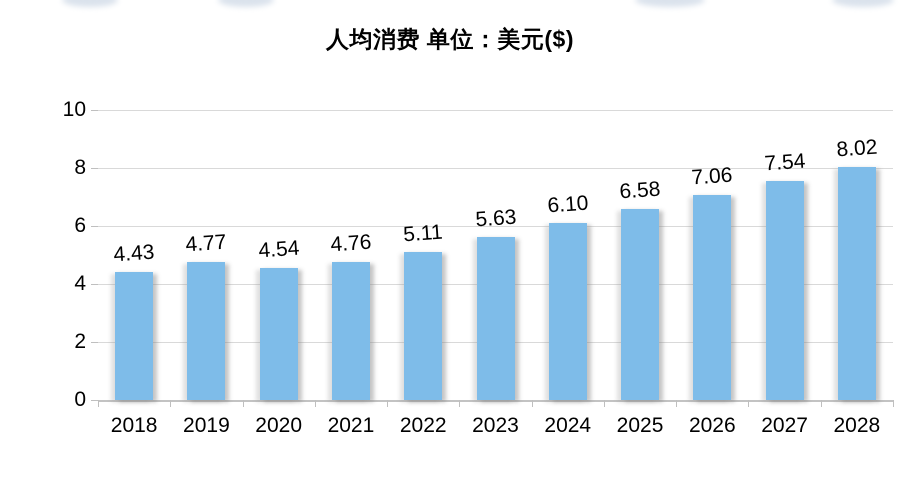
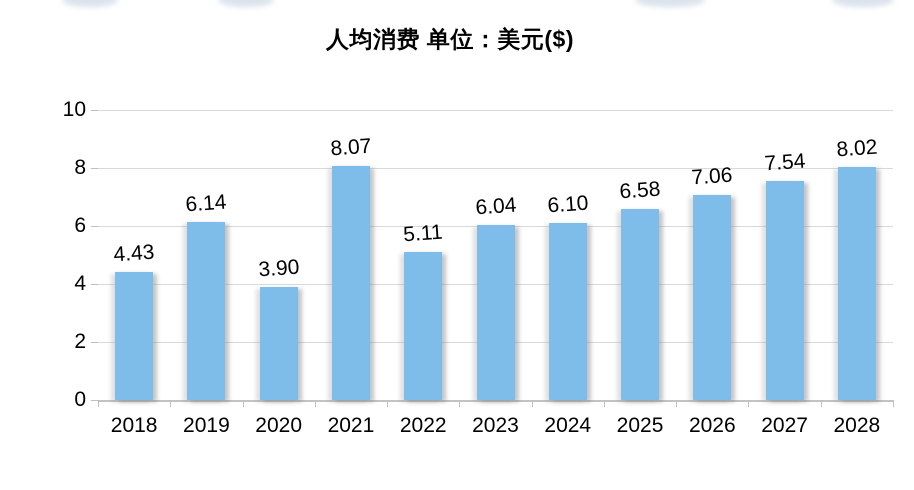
2019: 4.77 -> 6.14
2020: 4.54 -> 3.90
2021: 4.76 -> 8.07
2023: 5.63 -> 6.04
